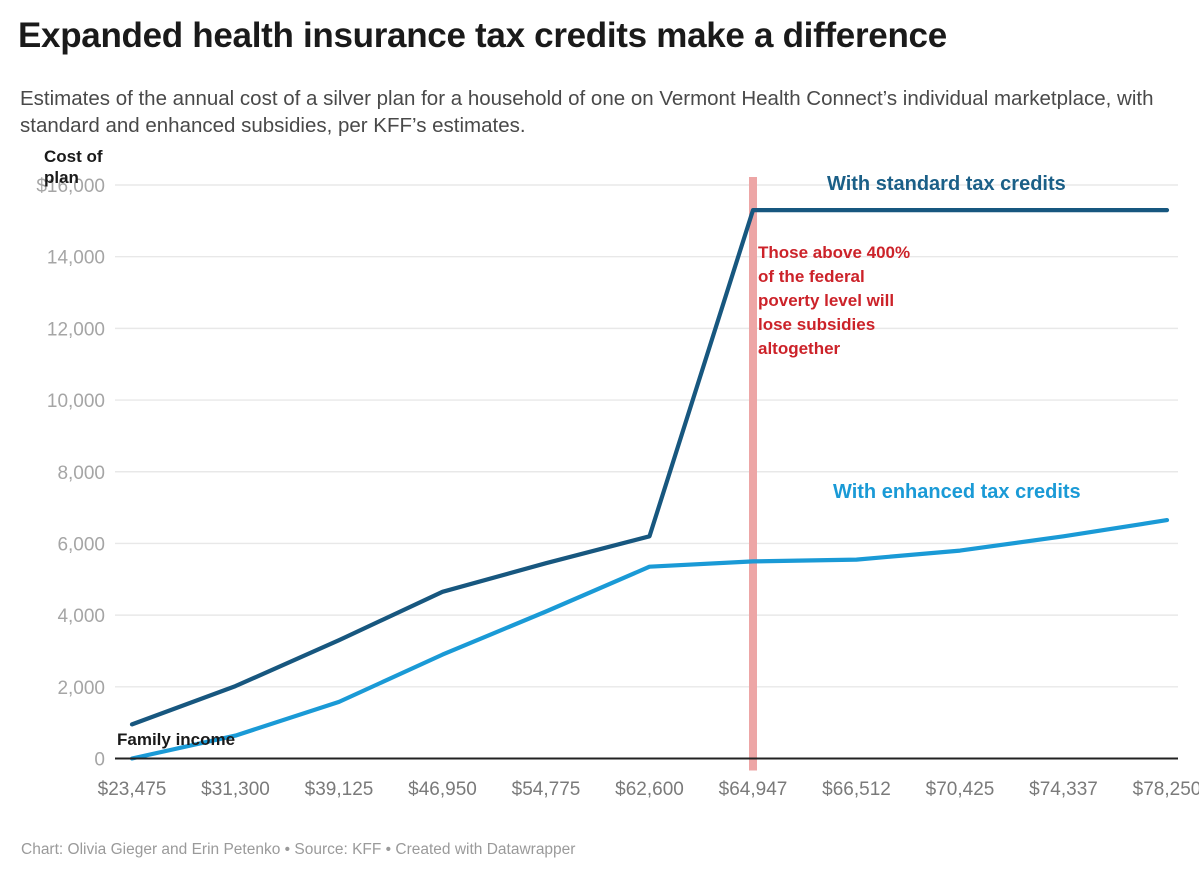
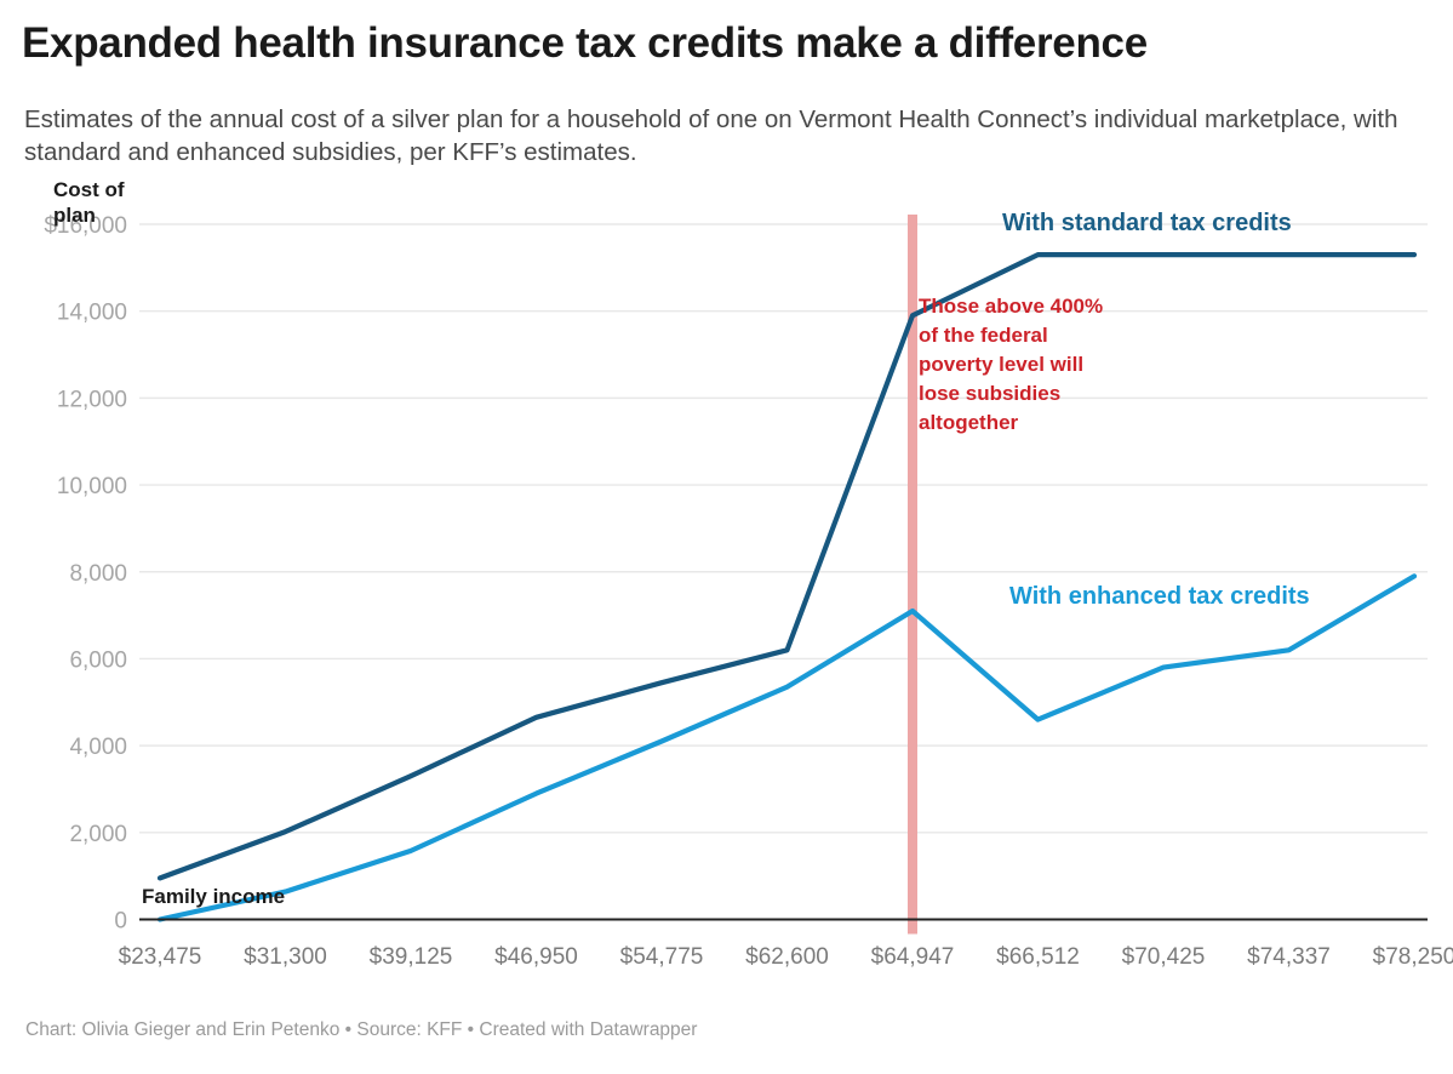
With standard tax credits/$64,947: $15300 -> $13900
With enhanced tax credits/$64,947: $5500 -> $7100
With enhanced tax credits/$66,512: $5600 -> $4600
With enhanced tax credits/$78,250: $6600 -> $7900
